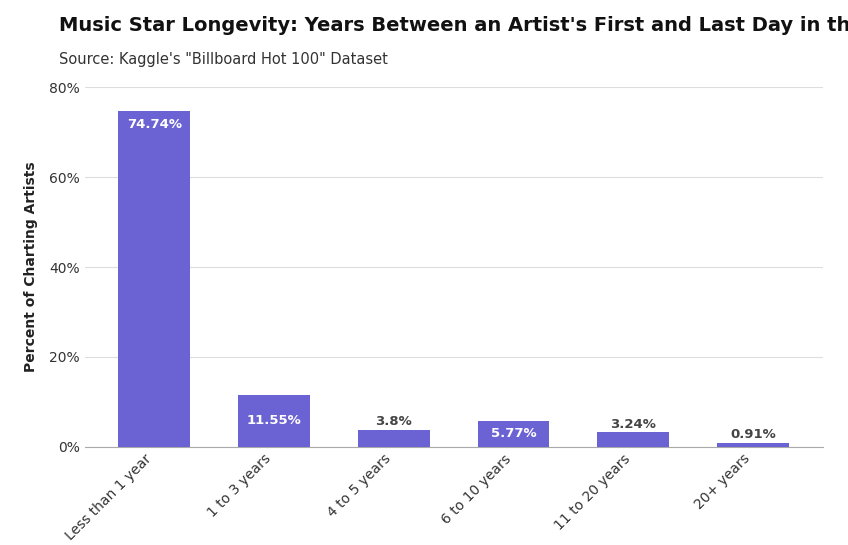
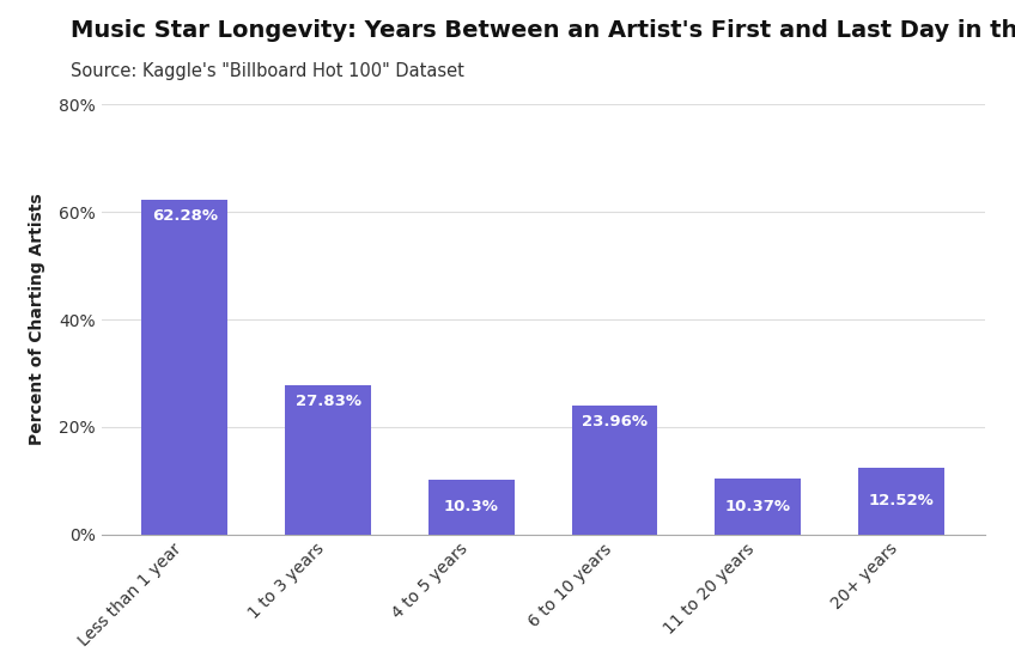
Less than 1 year: 74.74% -> 62.28%
1 to 3 years: 11.55% -> 27.83%
4 to 5 years: 3.8% -> 10.3%
6 to 10 years: 5.77% -> 23.96%
11 to 20 years: 3.24% -> 10.37%
20+ years: 0.91% -> 12.52%
